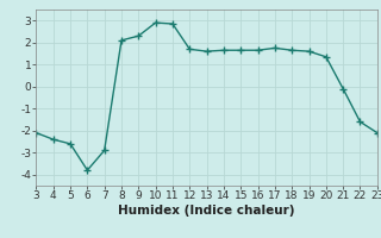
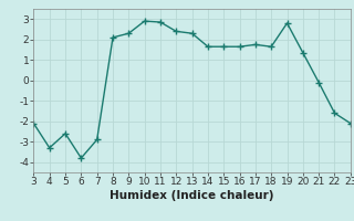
4: -2.4 -> -3.3
12: 1.7 -> 2.4
13: 1.6 -> 2.3
19: 1.6 -> 2.8
